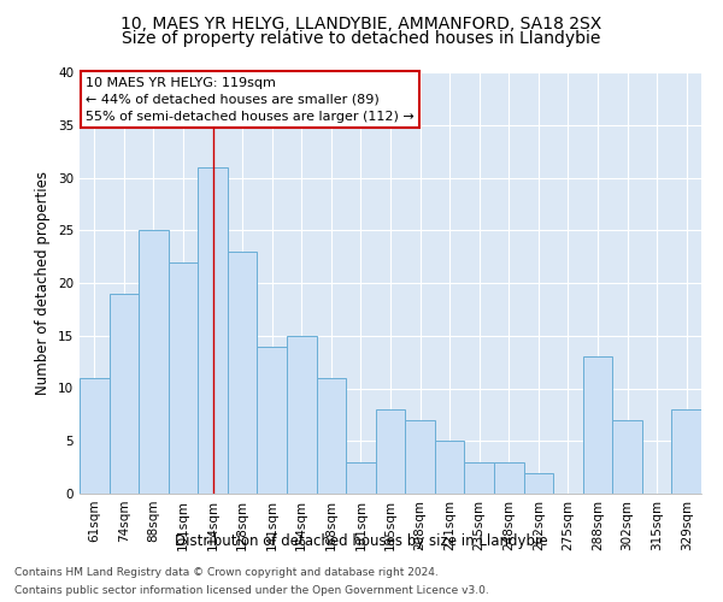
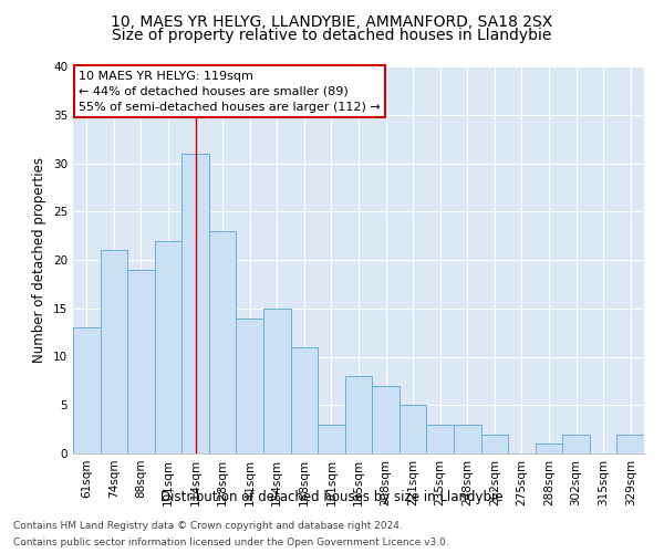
61sqm: 11 -> 13
74sqm: 19 -> 21
88sqm: 25 -> 19
288sqm: 13 -> 1
302sqm: 7 -> 2
329sqm: 8 -> 2
